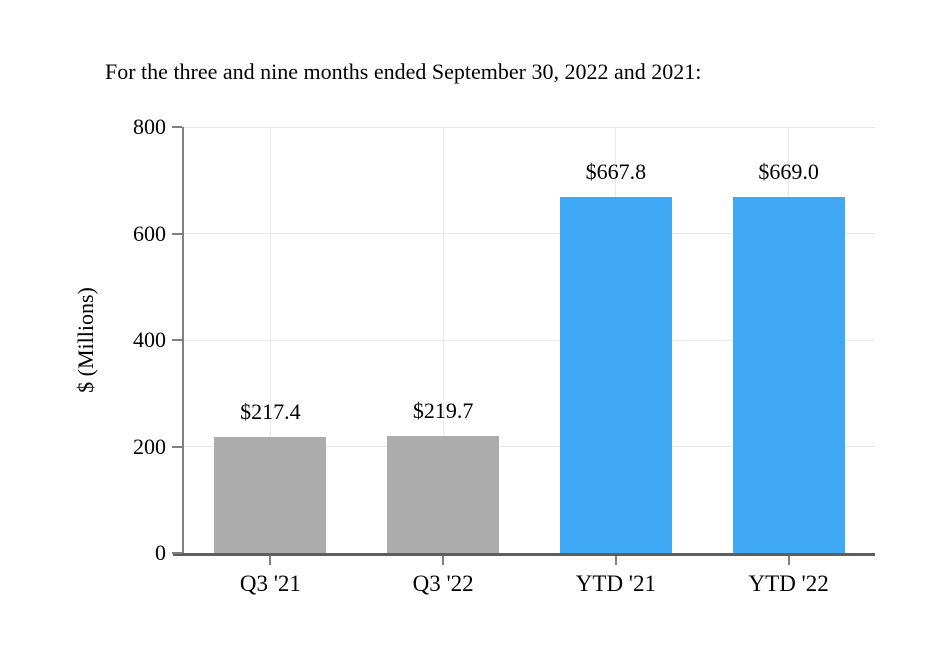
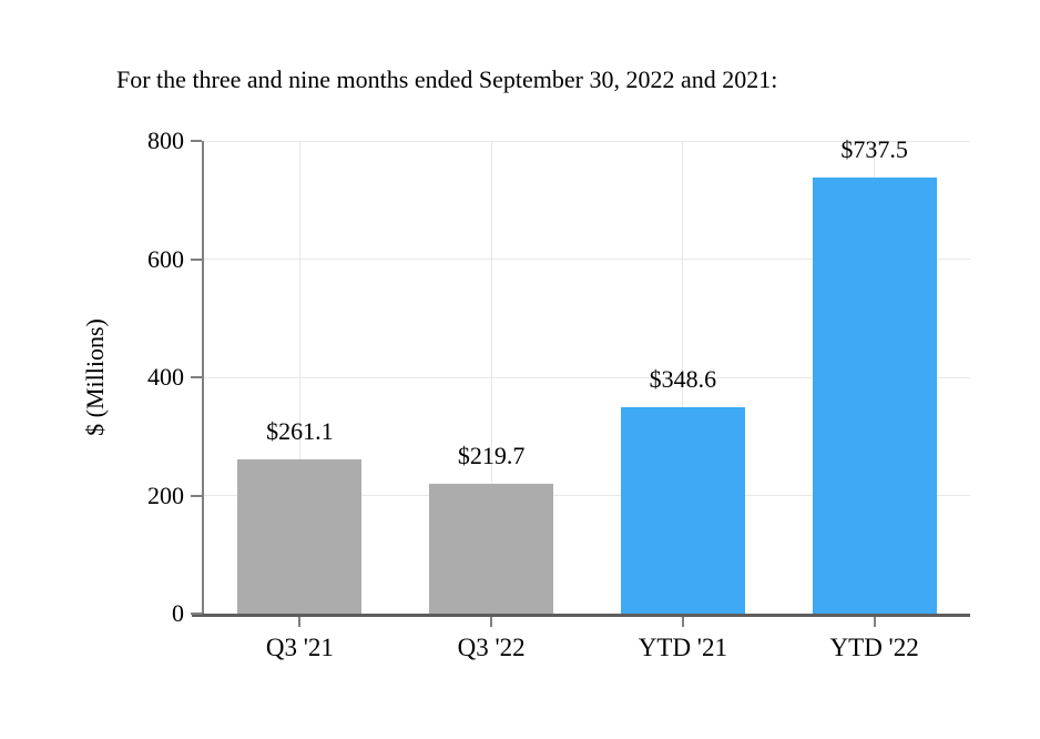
Q3 '21: $217.4 -> $261.1
YTD '21: $667.8 -> $348.6
YTD '22: $669.0 -> $737.5
